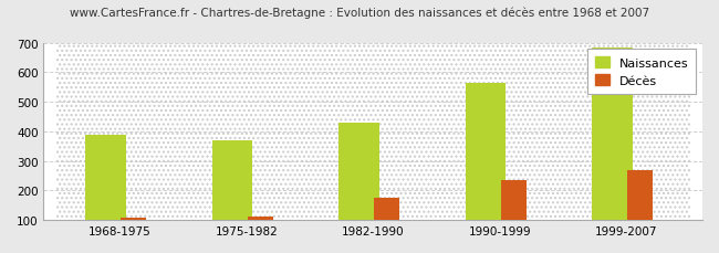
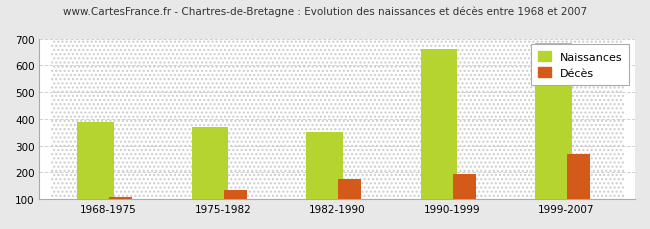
Décès/1975-1982: 112 -> 135
Naissances/1982-1990: 430 -> 350
Naissances/1990-1999: 565 -> 660
Décès/1990-1999: 235 -> 195
